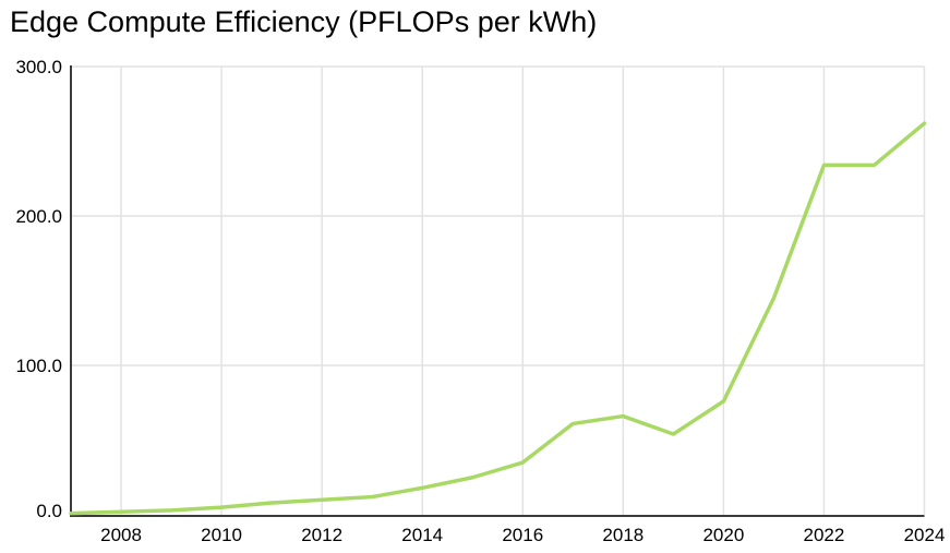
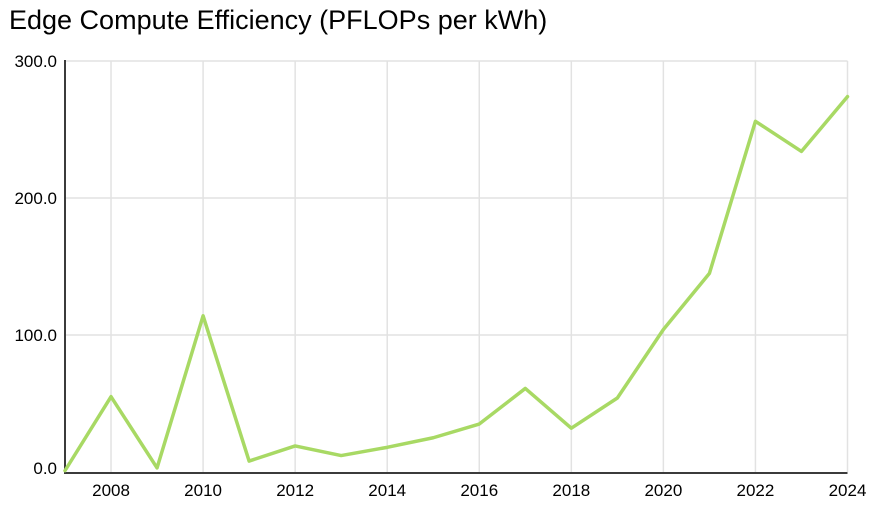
2008: 2 -> 55
2010: 5 -> 114
2012: 10 -> 19
2018: 66 -> 32
2020: 76 -> 104
2022: 234 -> 256
2024: 262 -> 274
